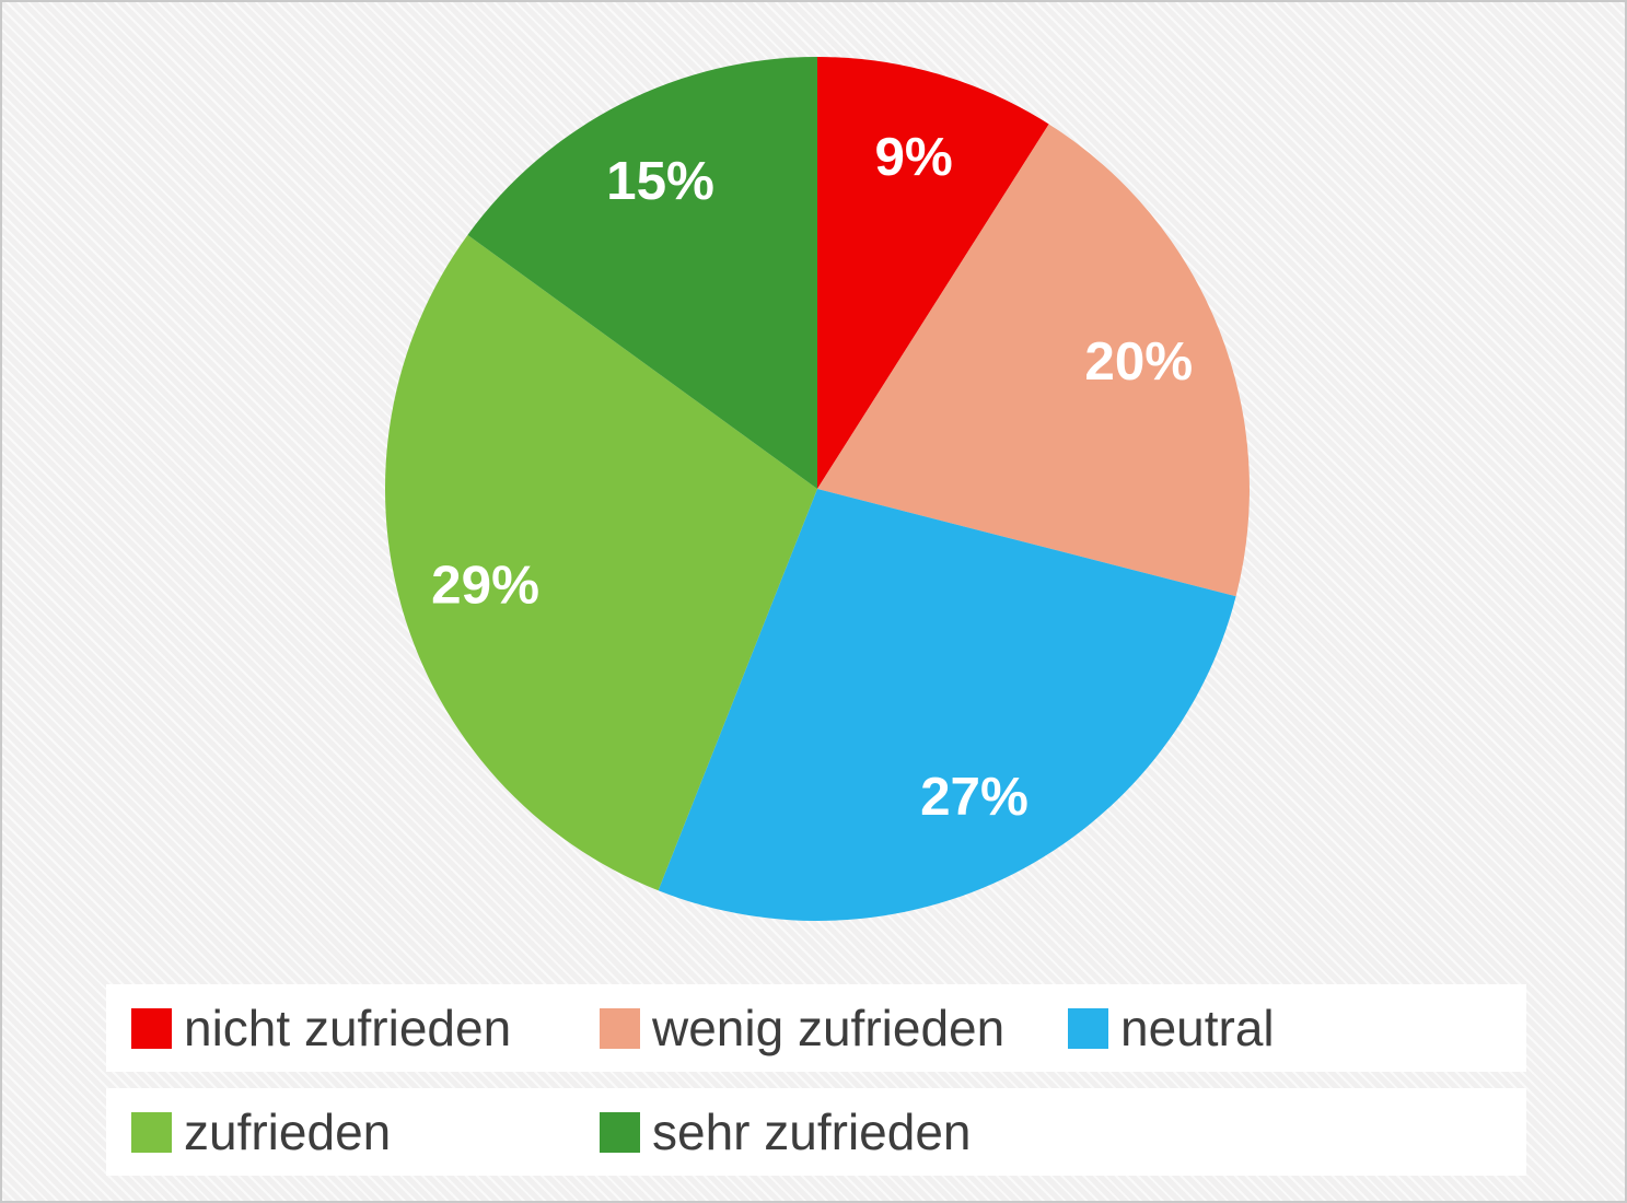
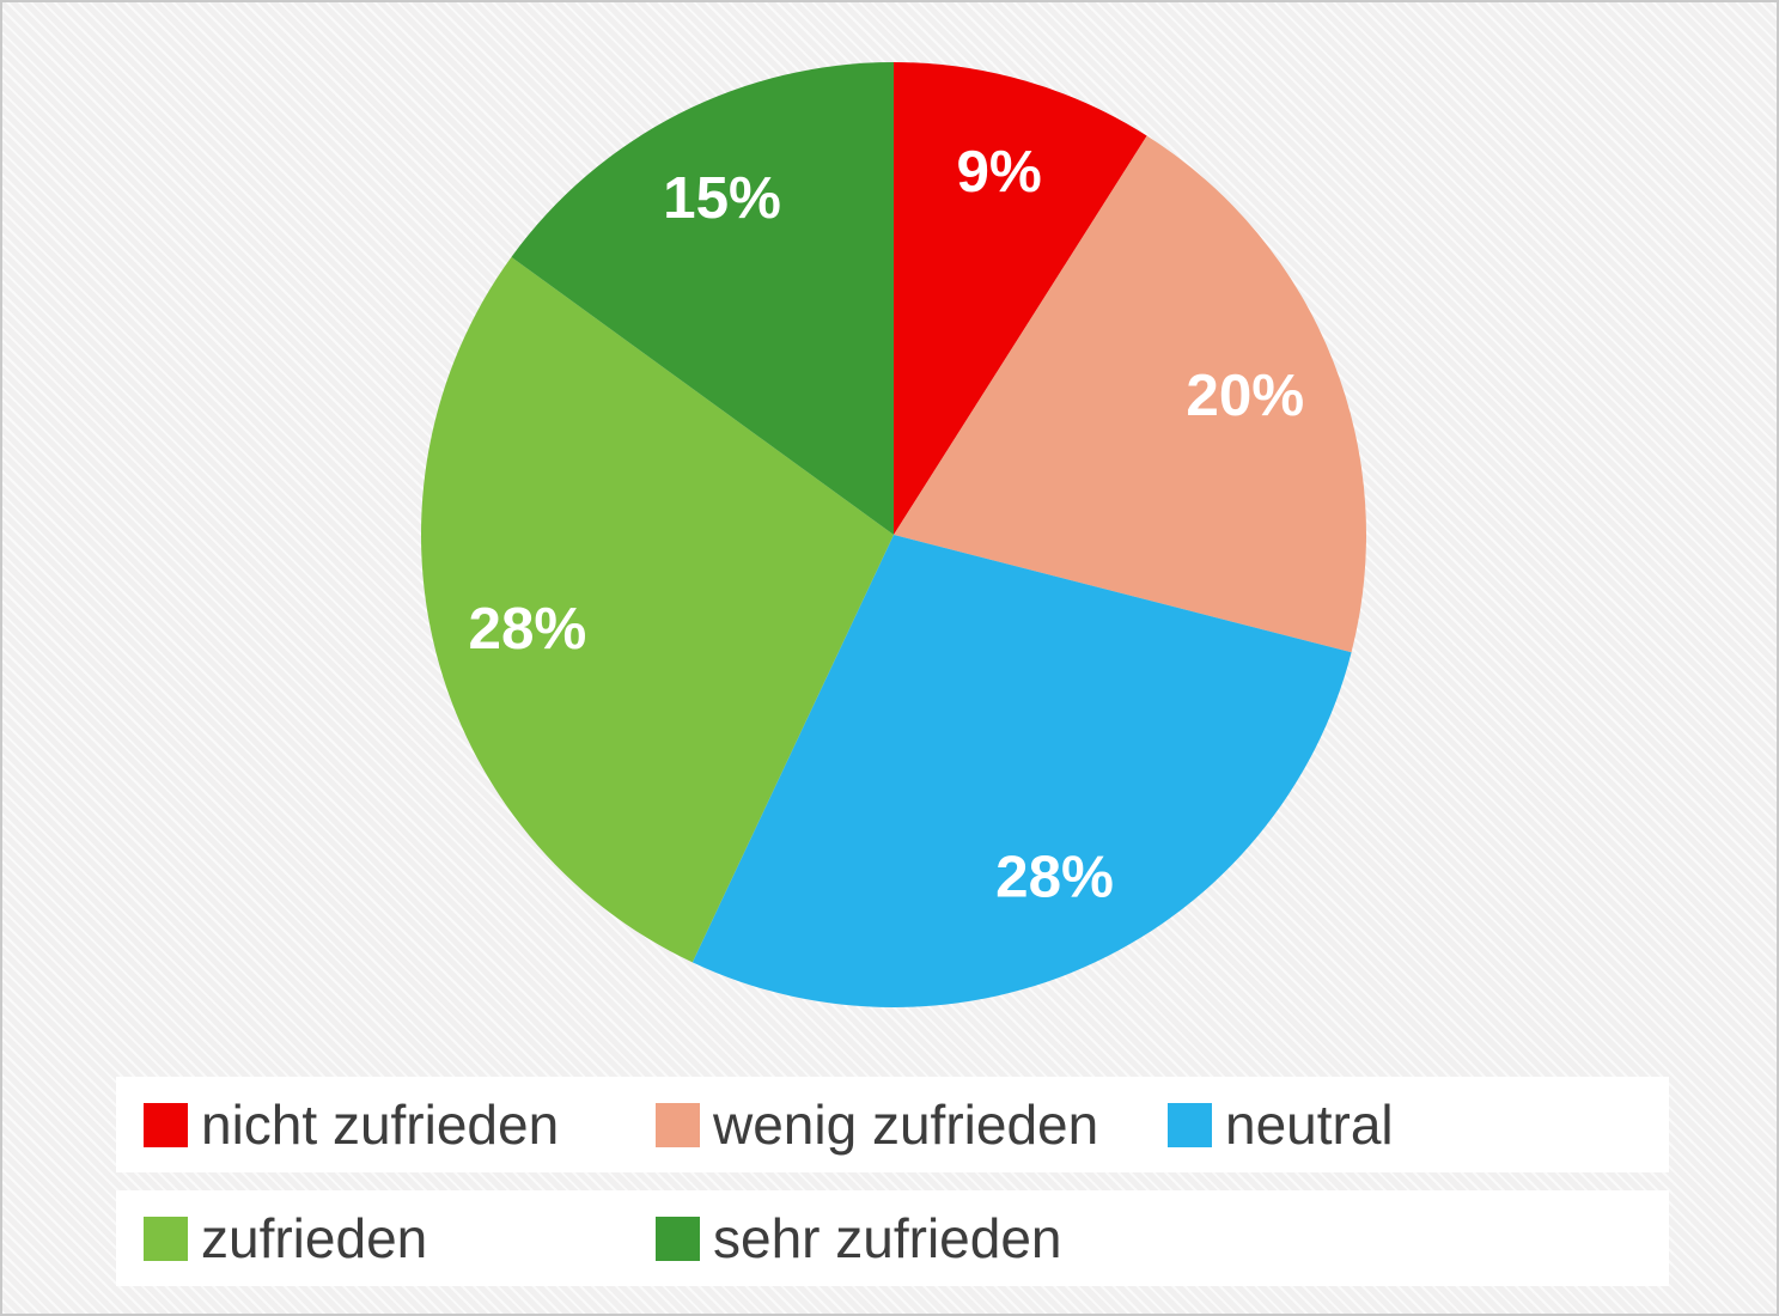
neutral: 27% -> 28%
zufrieden: 29% -> 28%
